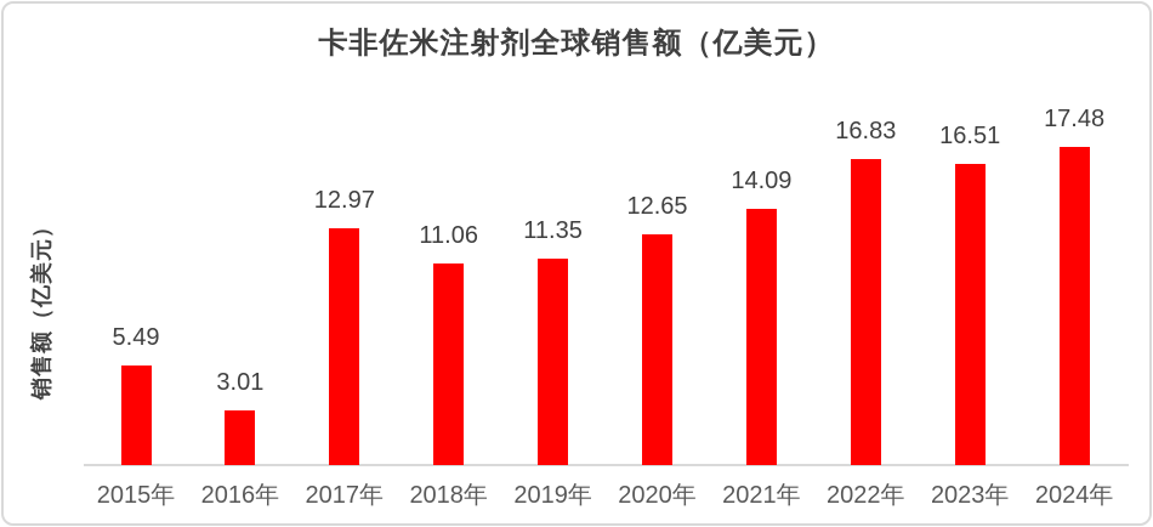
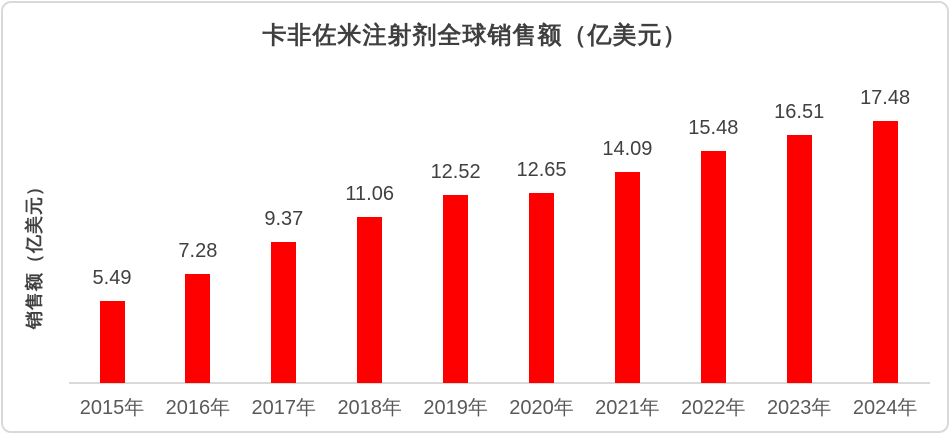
2016年: 3.01 -> 7.28
2017年: 12.97 -> 9.37
2019年: 11.35 -> 12.52
2022年: 16.83 -> 15.48
